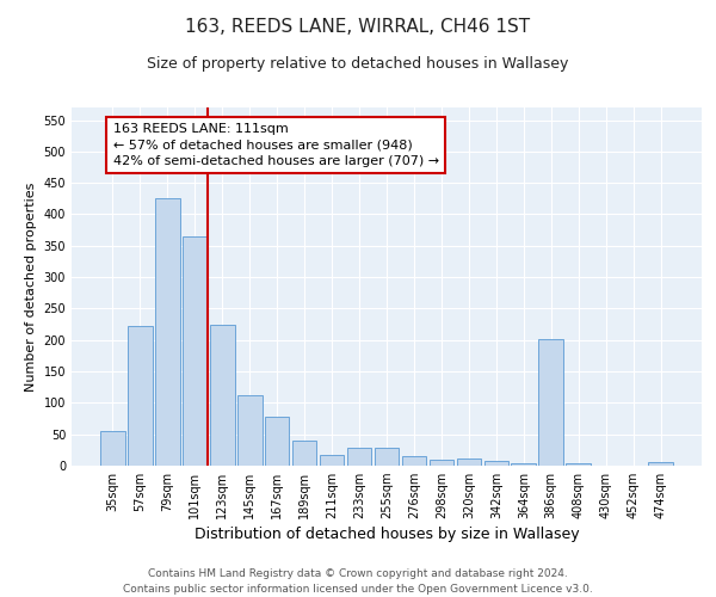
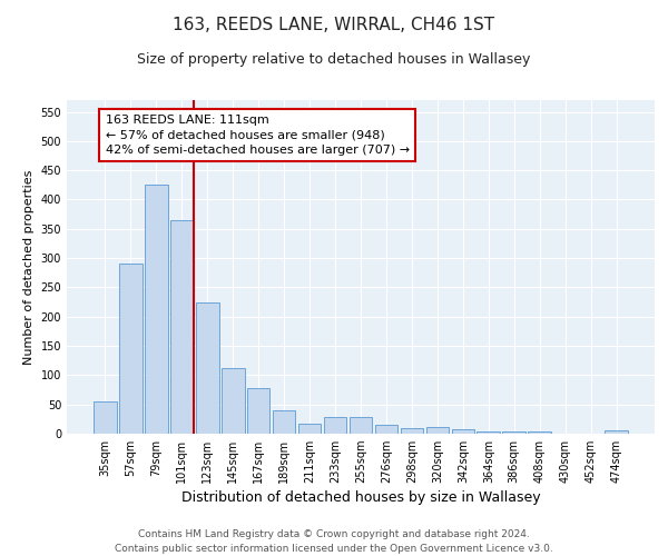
57sqm: 222 -> 290
386sqm: 202 -> 4
